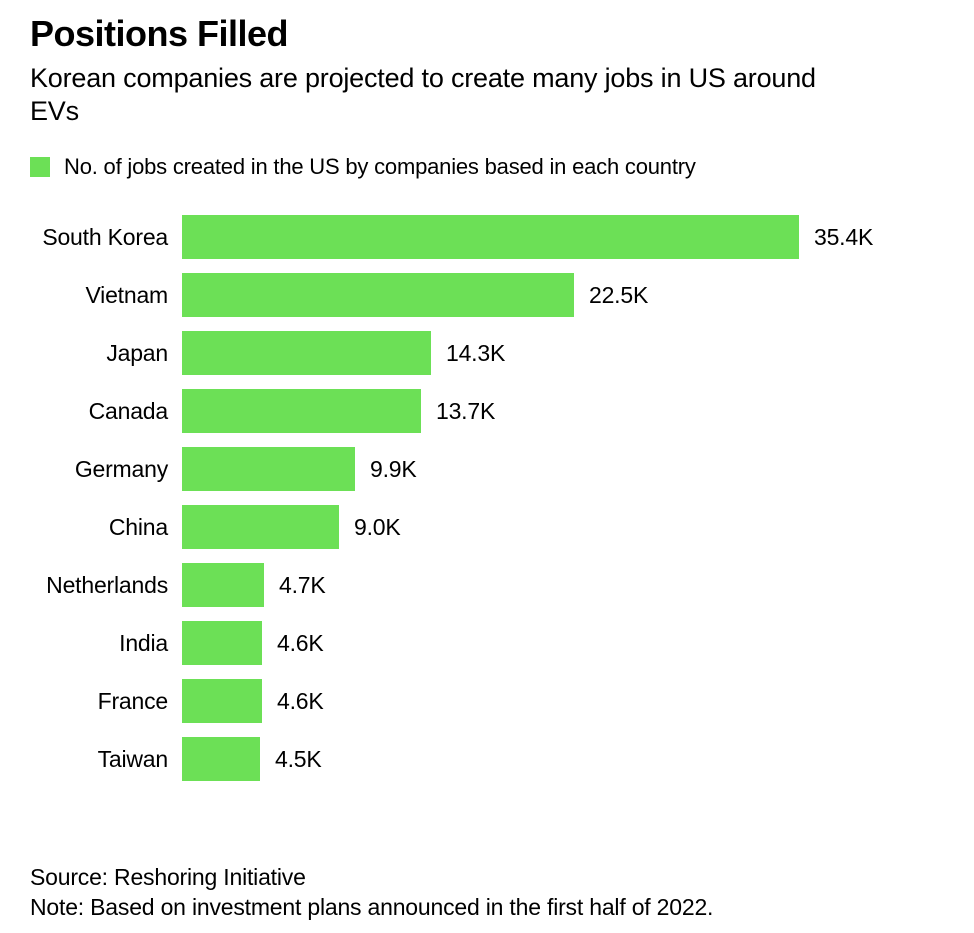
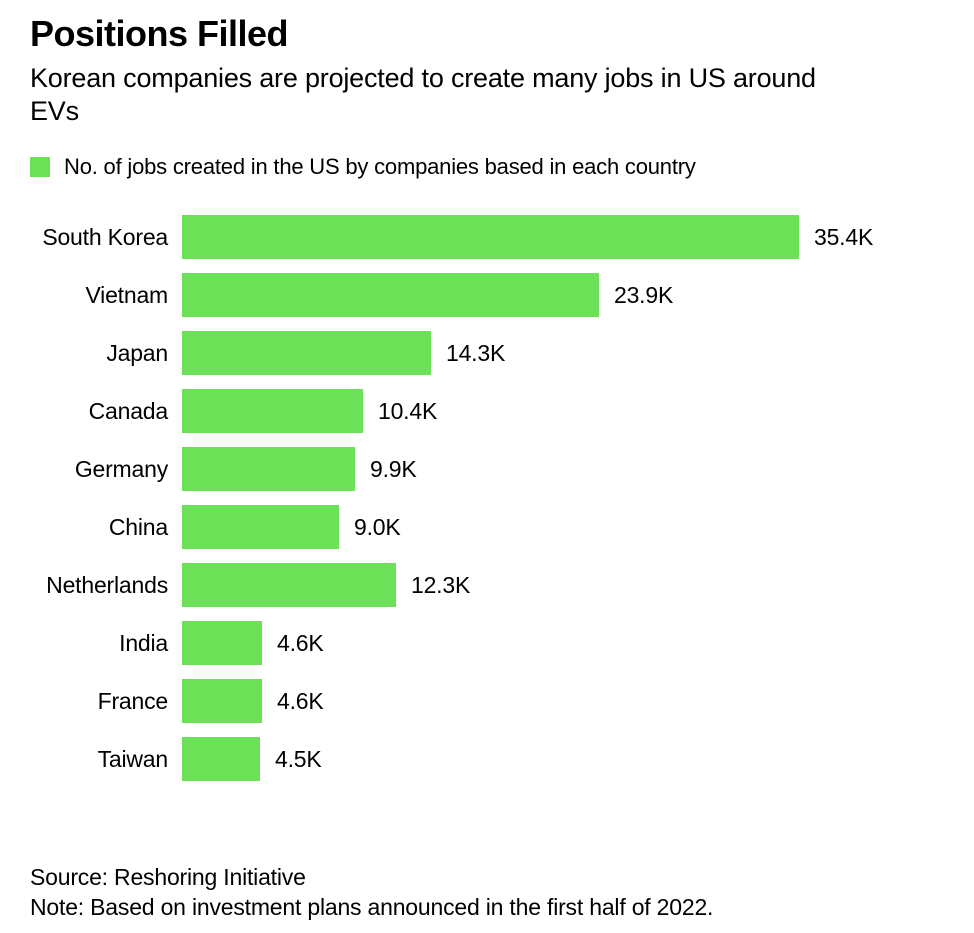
Vietnam: 22.5K -> 23.9K
Canada: 13.7K -> 10.4K
Netherlands: 4.7K -> 12.3K
